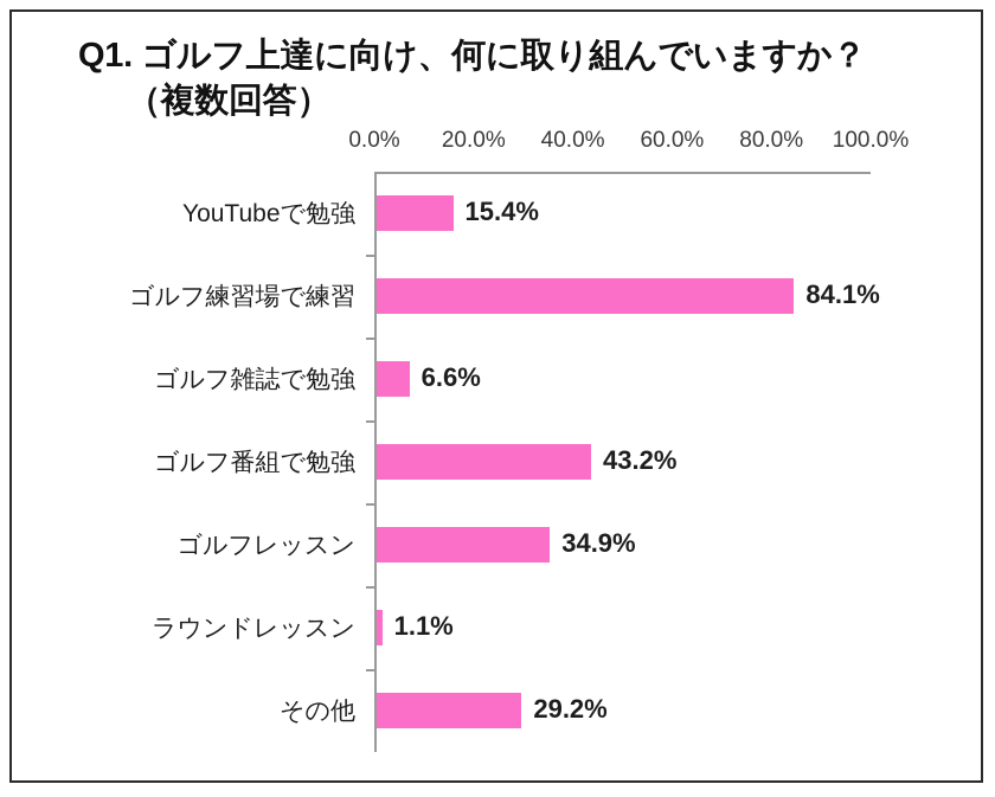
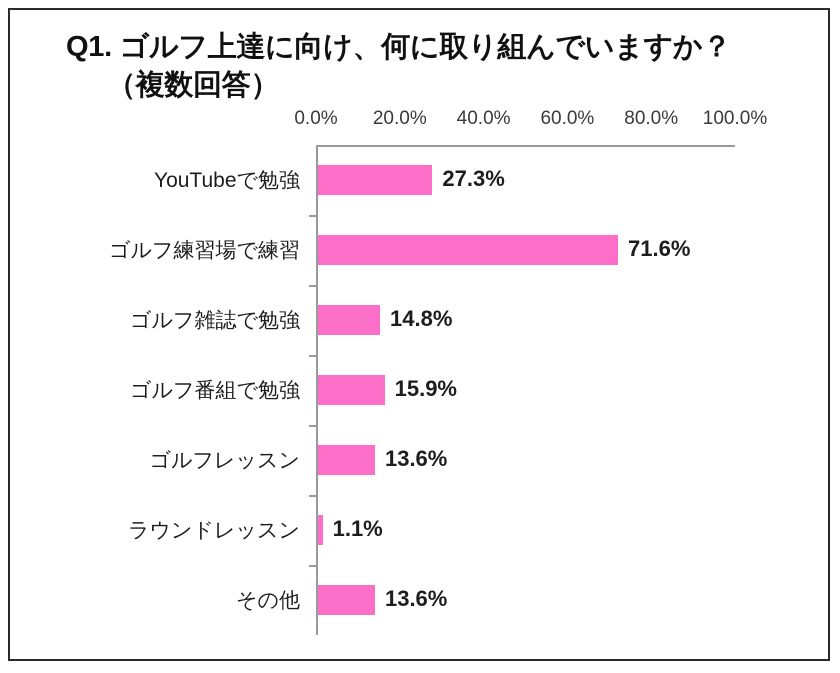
YouTubeで勉強: 15.4% -> 27.3%
ゴルフ練習場で練習: 84.1% -> 71.6%
ゴルフ雑誌で勉強: 6.6% -> 14.8%
ゴルフ番組で勉強: 43.2% -> 15.9%
ゴルフレッスン: 34.9% -> 13.6%
その他: 29.2% -> 13.6%
